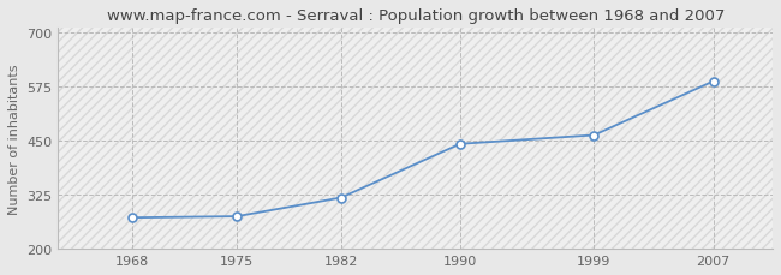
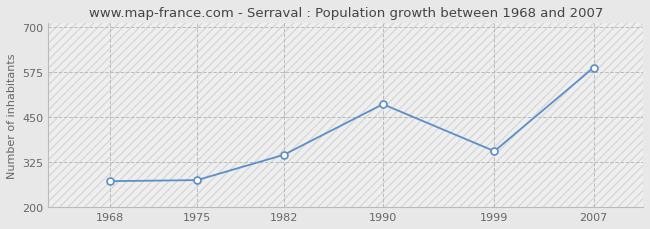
1982: 318 -> 345
1990: 442 -> 485
1999: 462 -> 355
